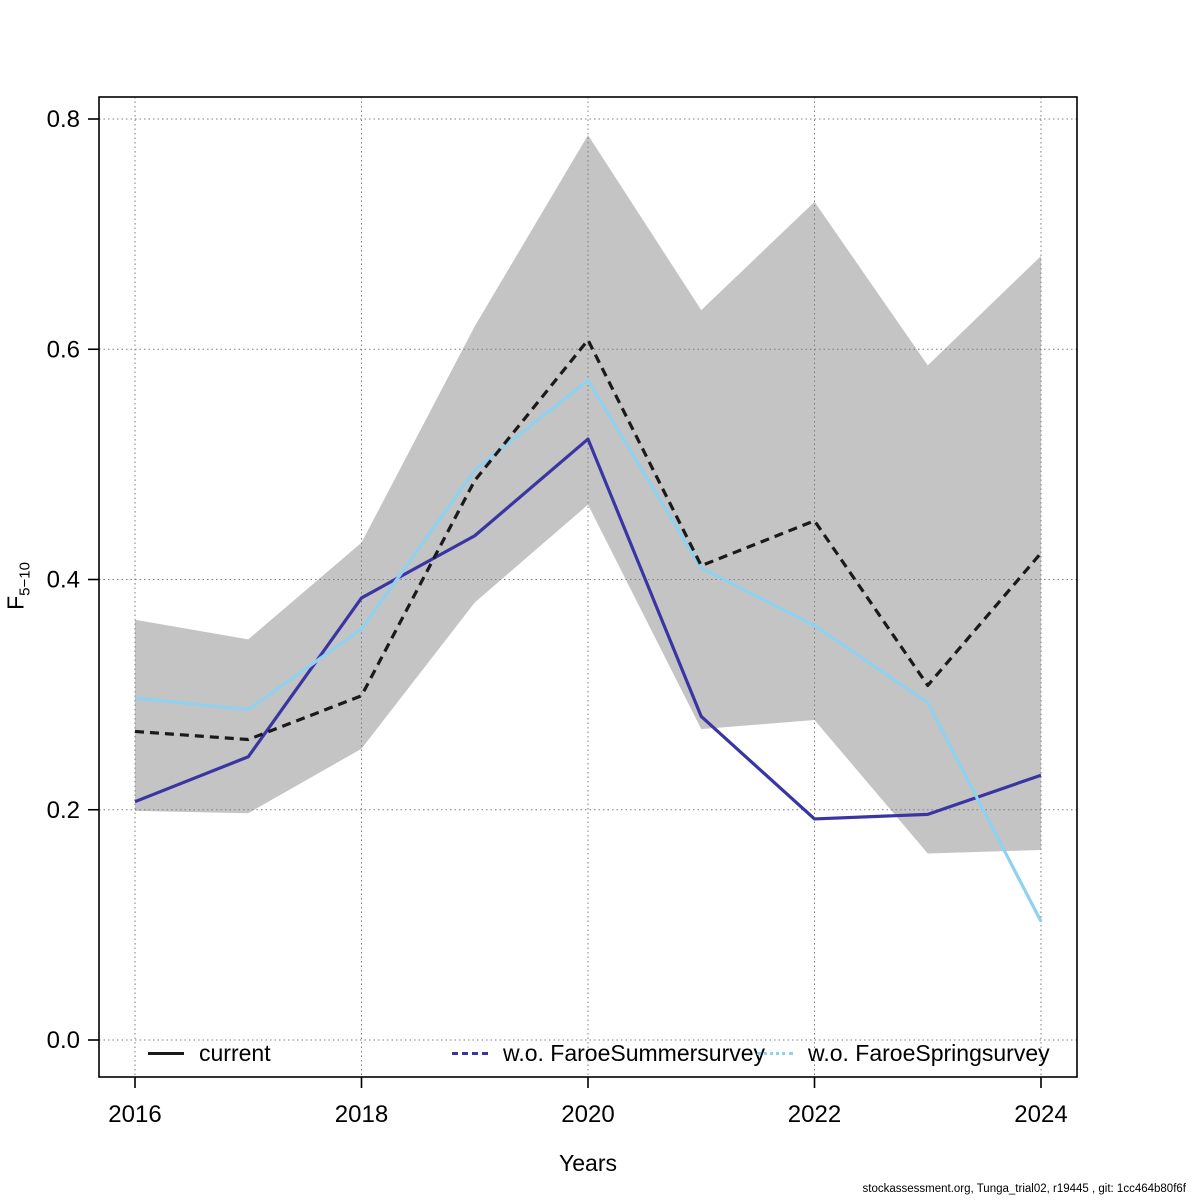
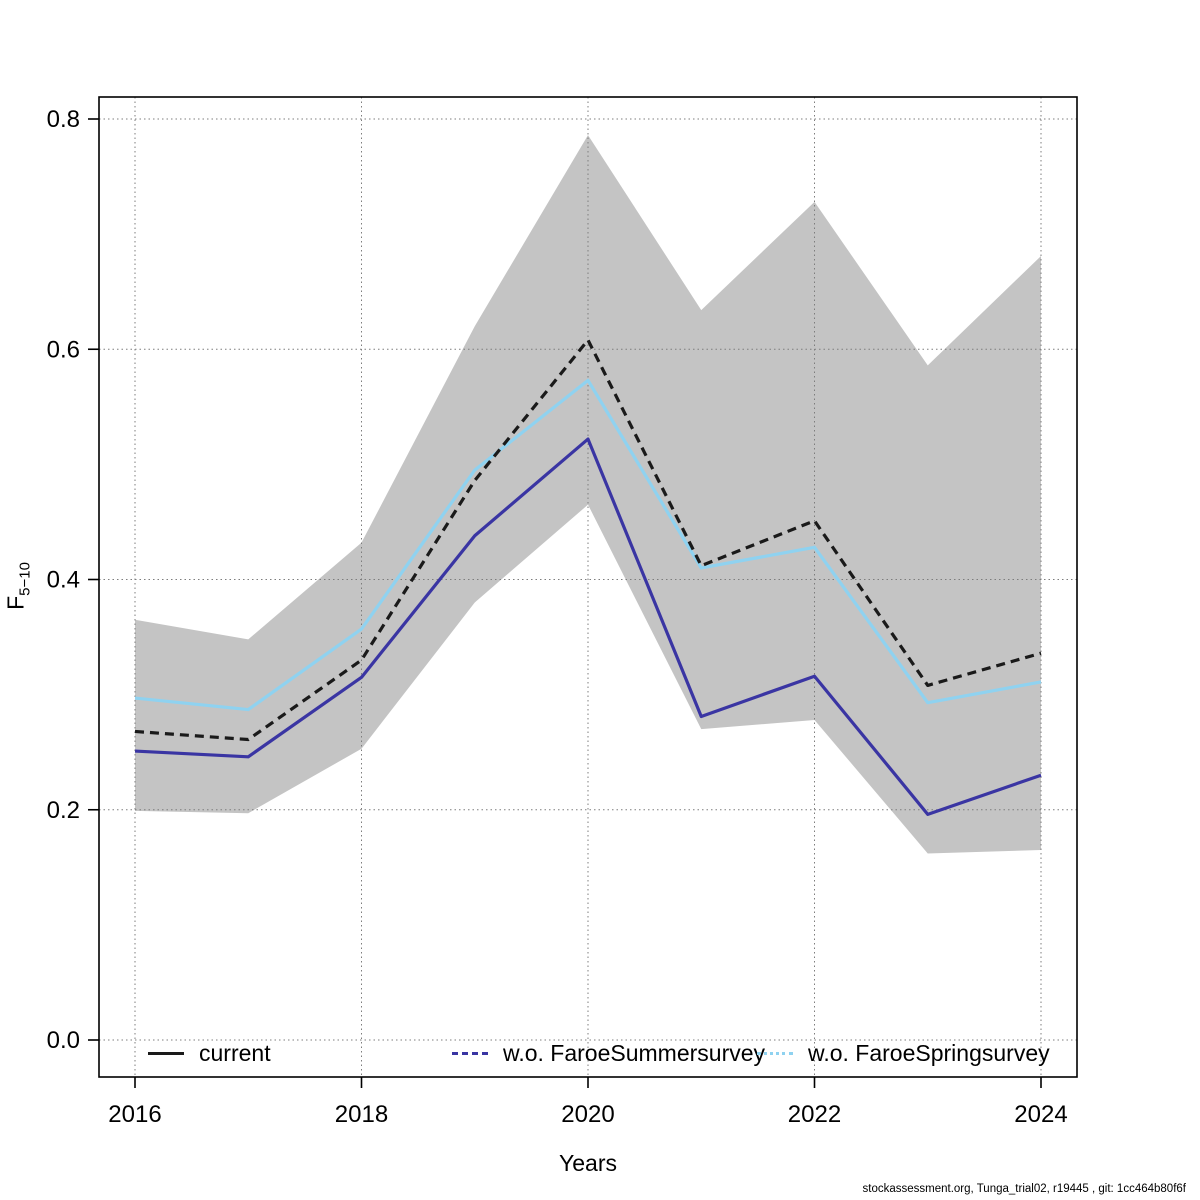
w.o. FaroeSummersurvey/2016: 0.207 -> 0.251
current/2018: 0.299 -> 0.330
w.o. FaroeSummersurvey/2018: 0.384 -> 0.315
w.o. FaroeSummersurvey/2022: 0.192 -> 0.316
w.o. FaroeSpringsurvey/2022: 0.360 -> 0.428
current/2024: 0.423 -> 0.336
w.o. FaroeSpringsurvey/2024: 0.103 -> 0.311
